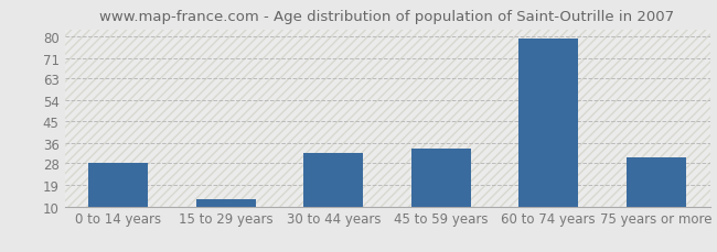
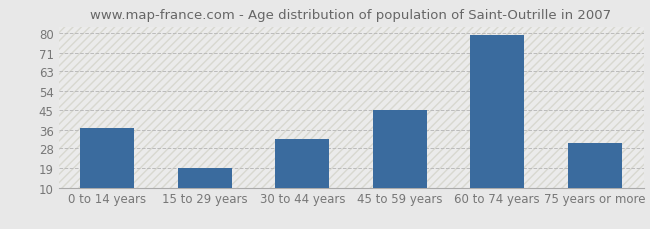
0 to 14 years: 28 -> 37
15 to 29 years: 13 -> 19
45 to 59 years: 34 -> 45
